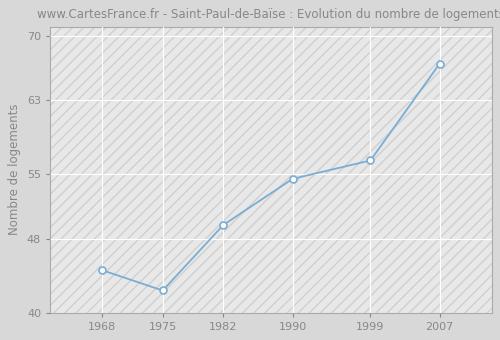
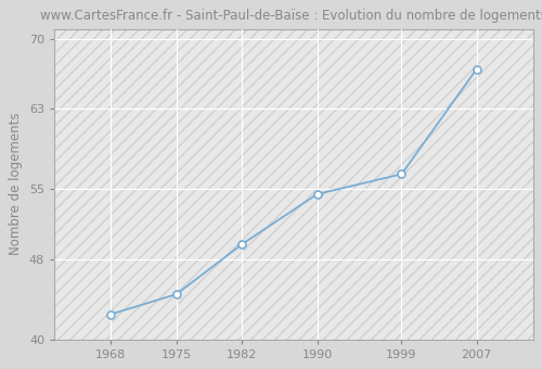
1968: 44.6 -> 42.5
1975: 42.4 -> 44.5
